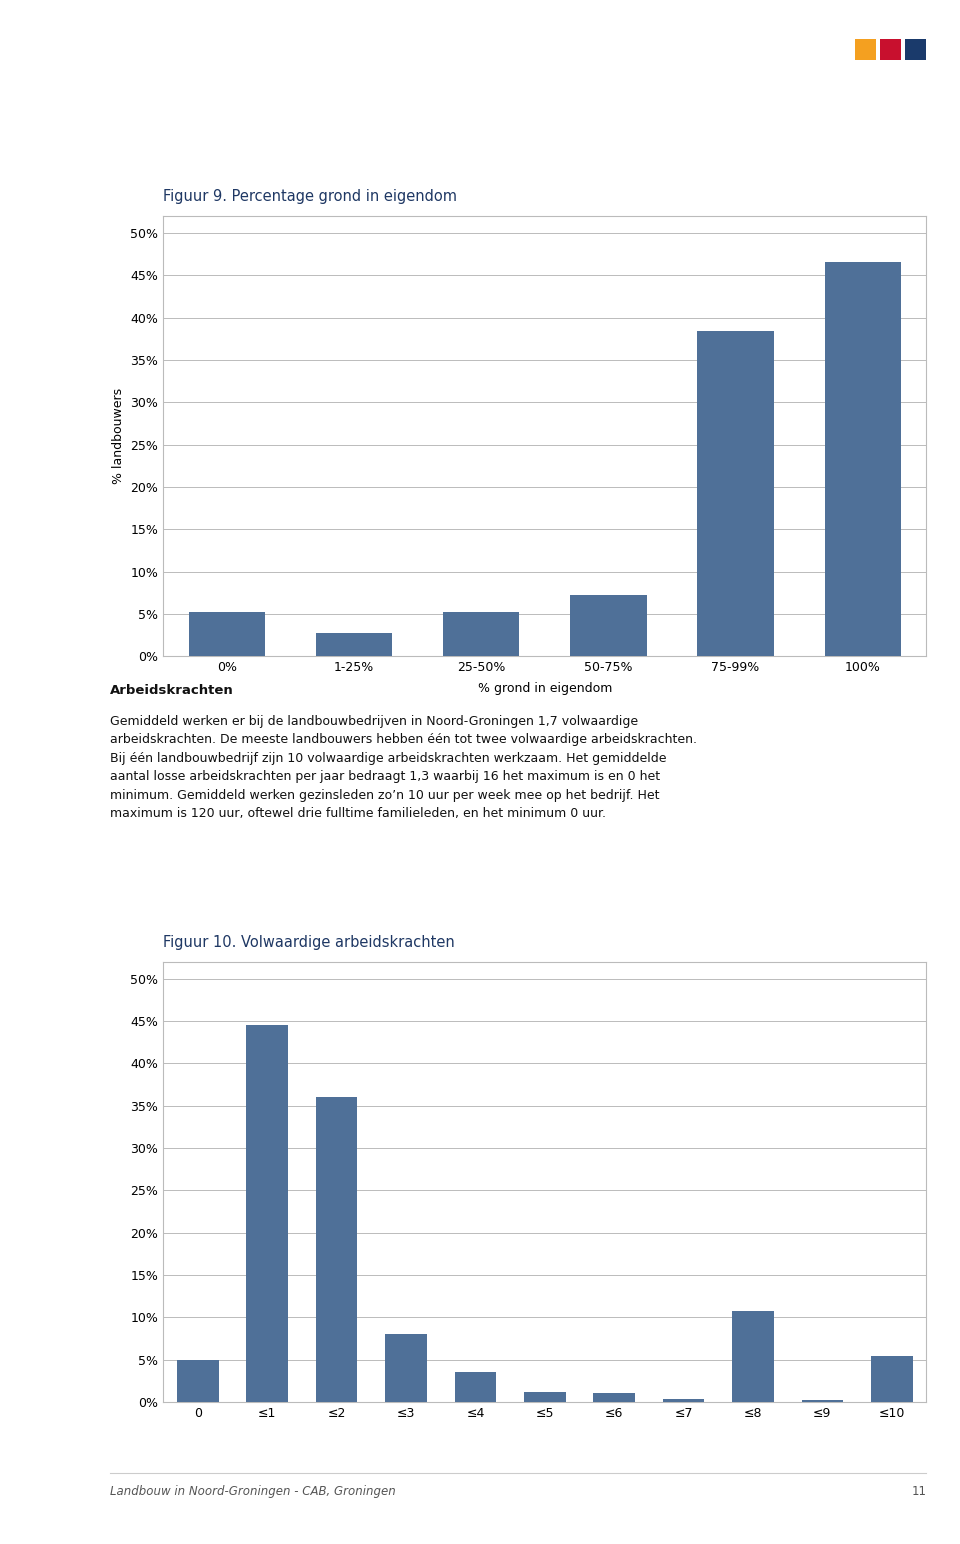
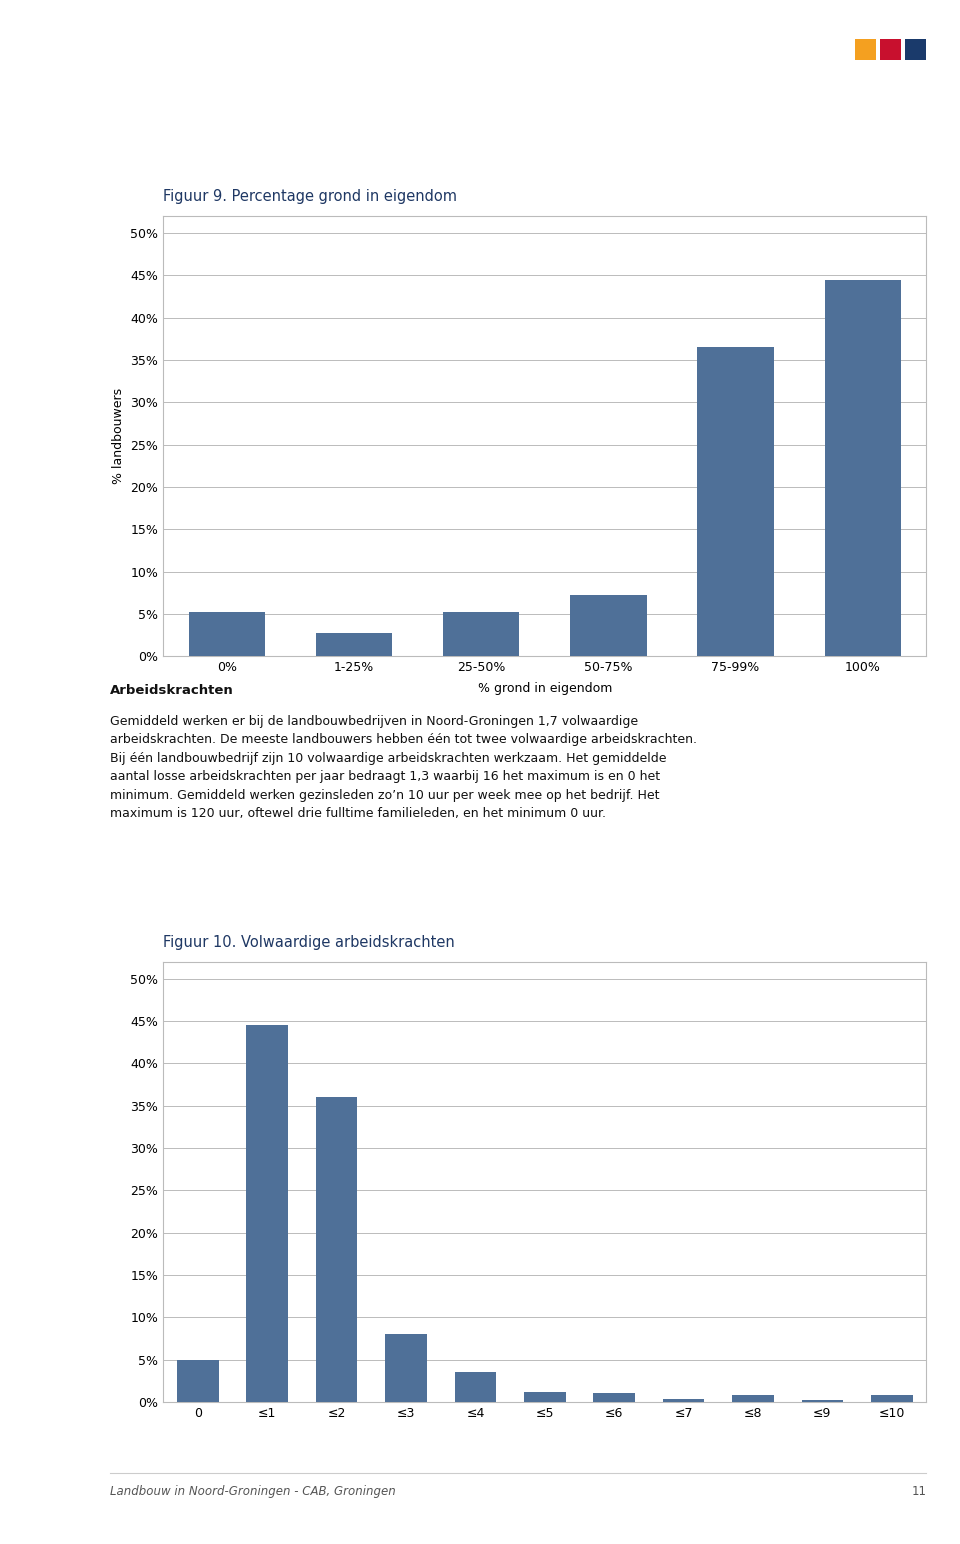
75-99%: 38.4% -> 36.5%
100%: 46.6% -> 44.5%
≤8: 10.8% -> 0.8%
≤10: 5.4% -> 0.8%
